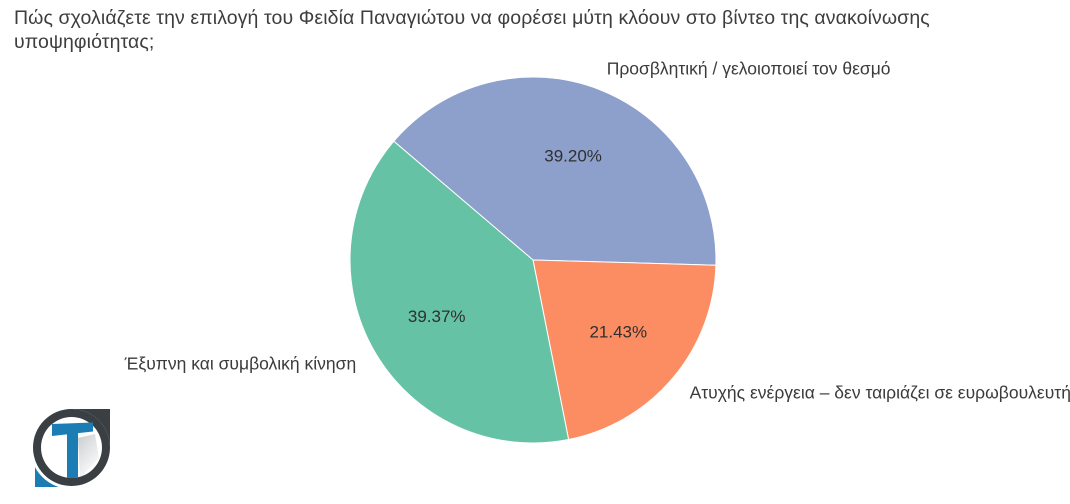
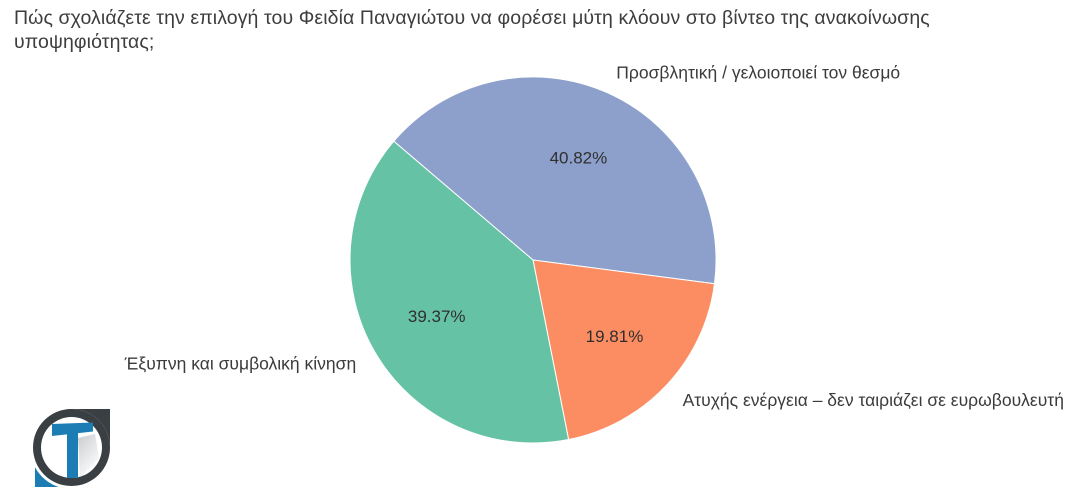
Προσβλητική / γελοιοποιεί τον θεσμό: 39.20% -> 40.82%
Ατυχής ενέργεια – δεν ταιριάζει σε ευρωβουλευτή: 21.43% -> 19.81%
